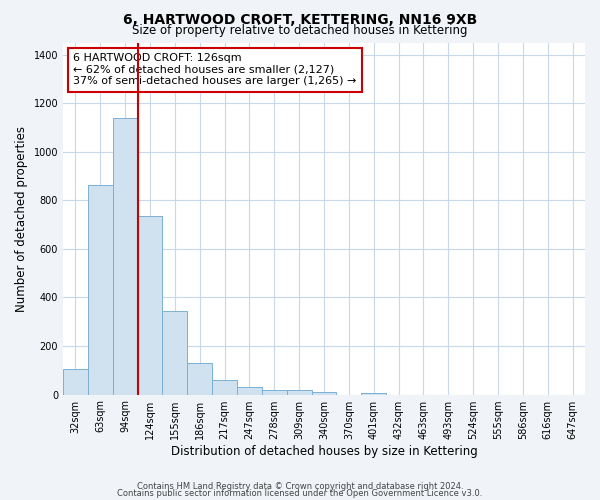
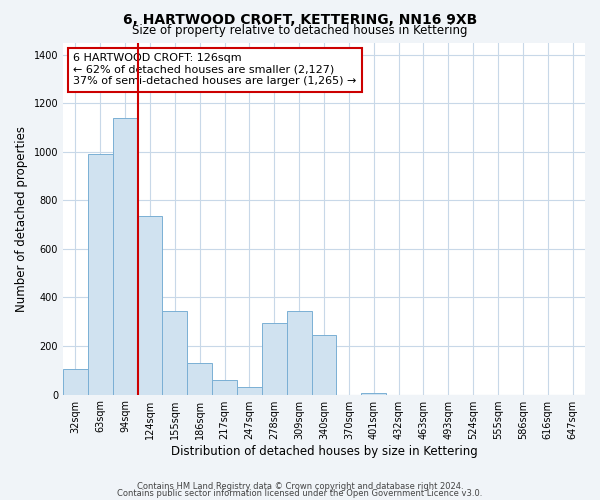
63sqm: 862 -> 990
278sqm: 20 -> 295
309sqm: 20 -> 345
340sqm: 10 -> 245
